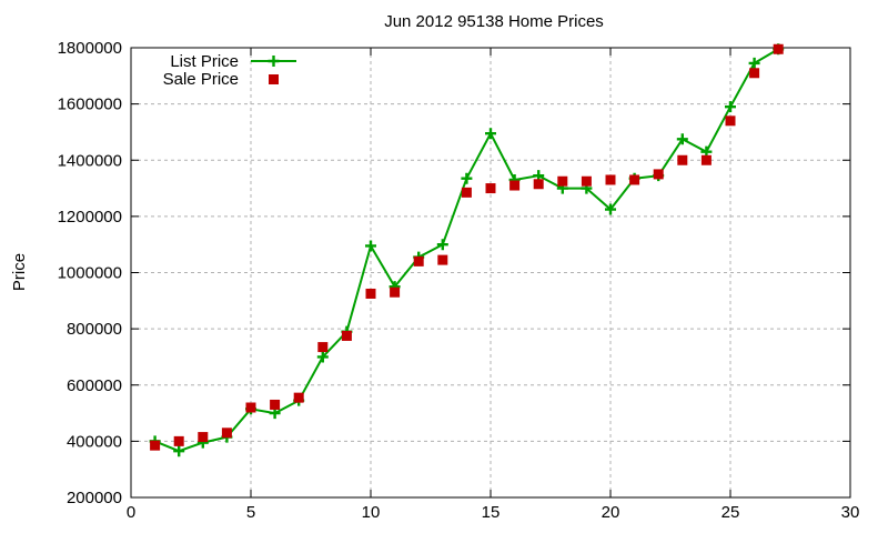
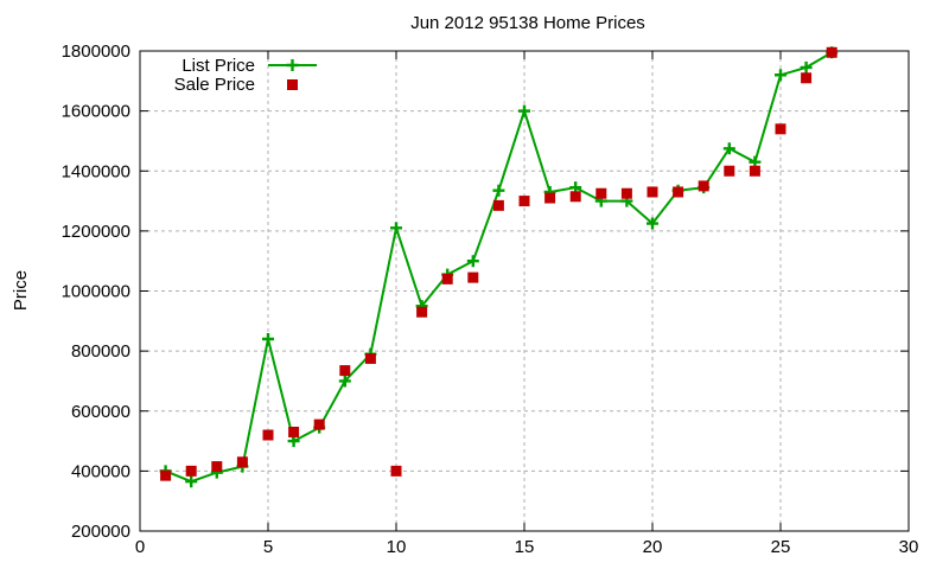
List Price/5: 520000 -> 840000
List Price/10: 1100000 -> 1210000
Sale Price/10: 920000 -> 400000
List Price/15: 1500000 -> 1600000
List Price/25: 1590000 -> 1720000
